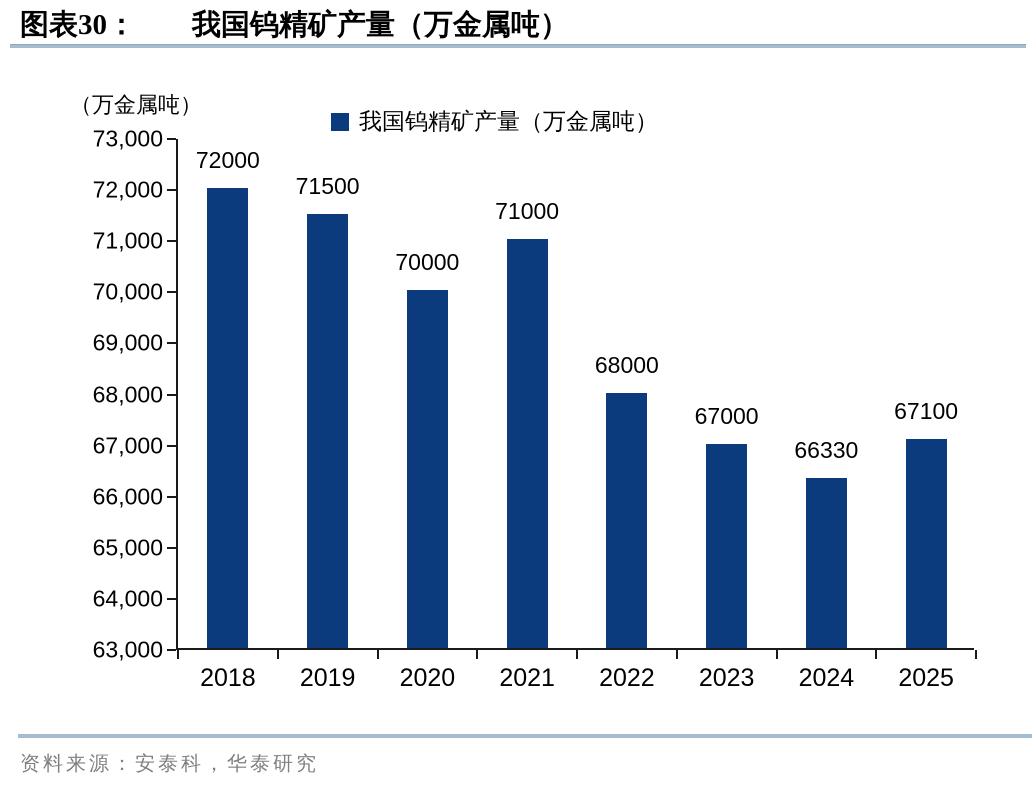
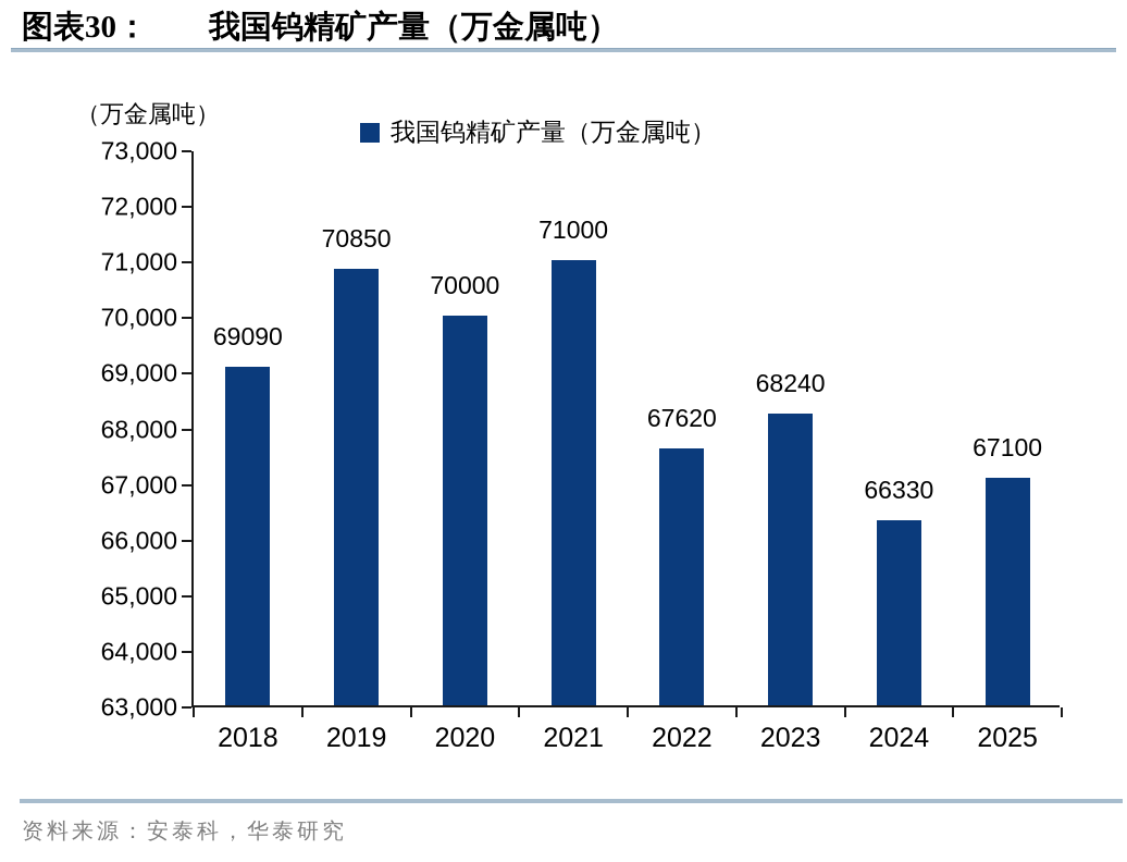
2018: 72000 -> 69090
2019: 71500 -> 70850
2022: 68000 -> 67620
2023: 67000 -> 68240
